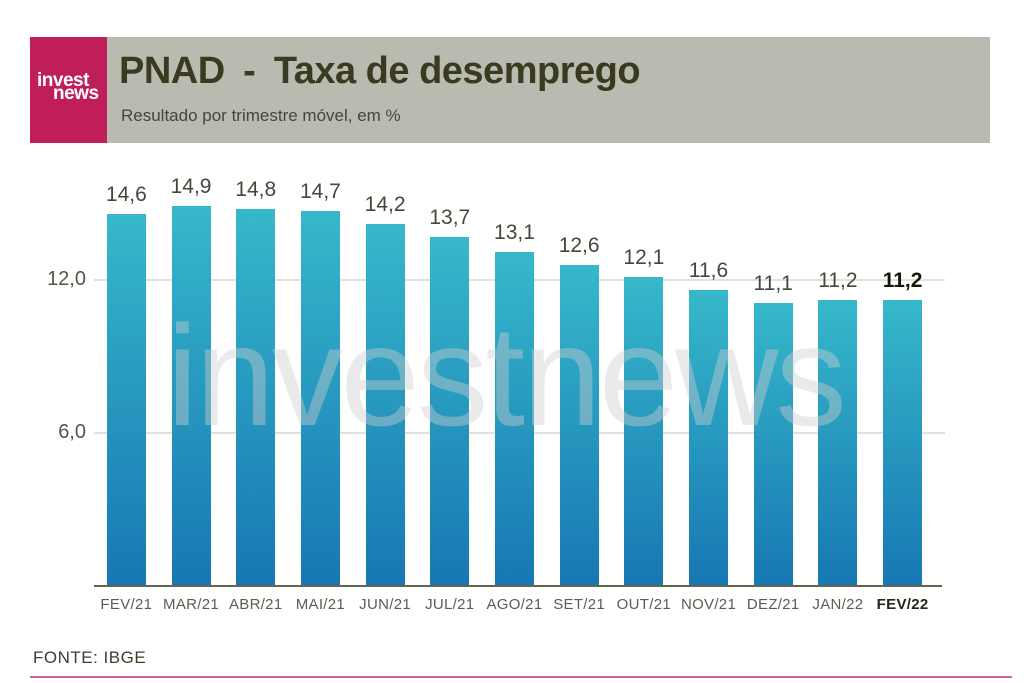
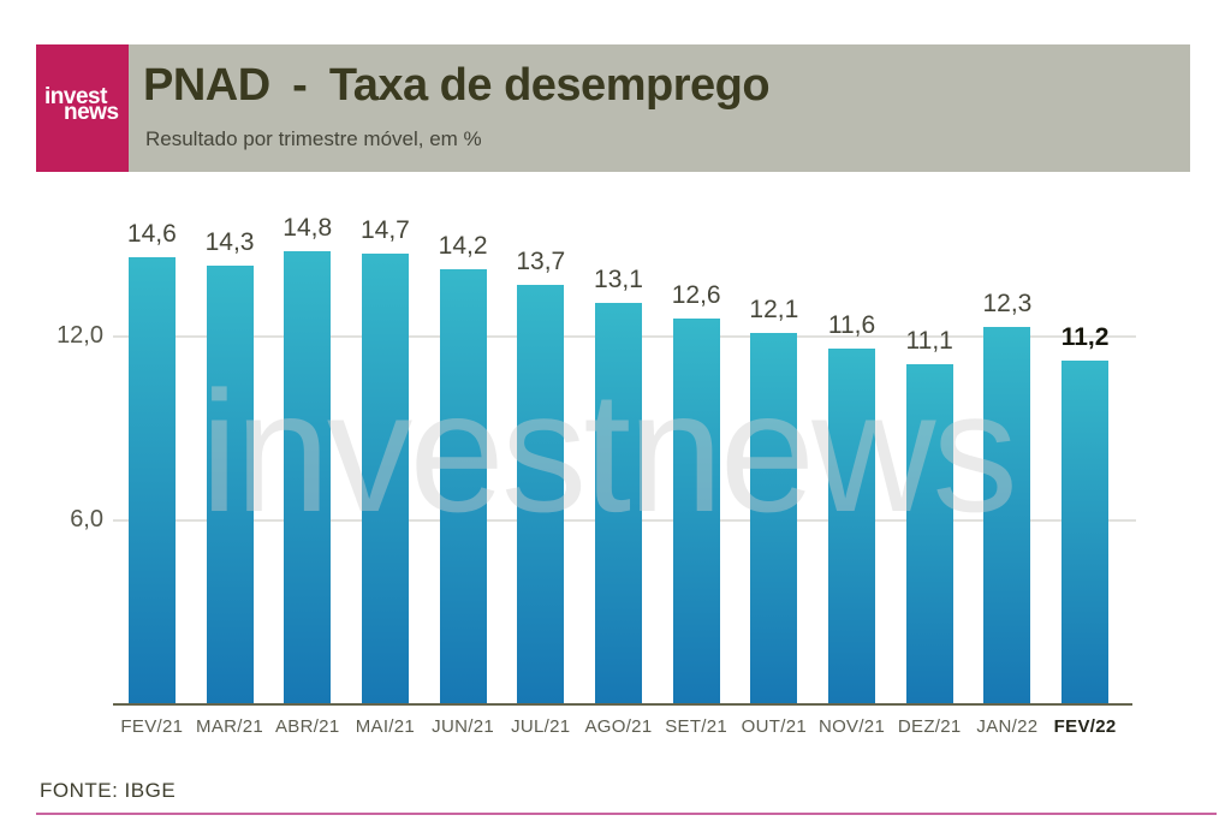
MAR/21: 14,9 -> 14,3
JAN/22: 11,2 -> 12,3
